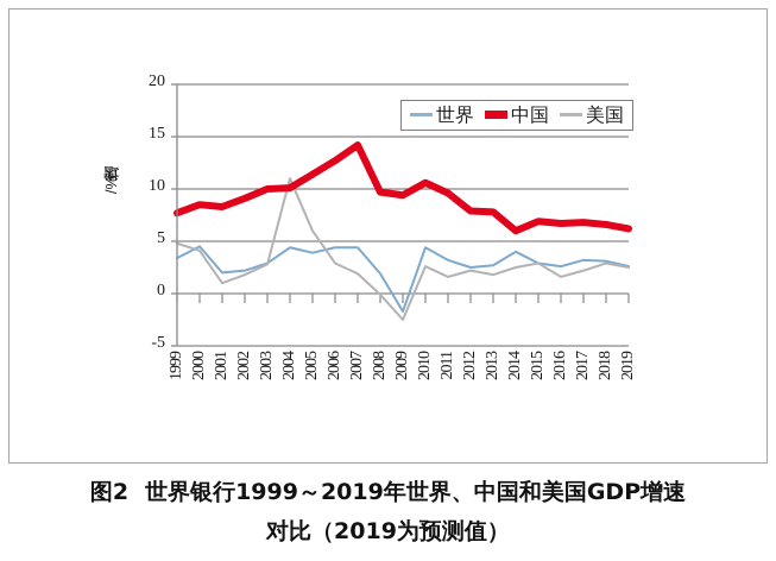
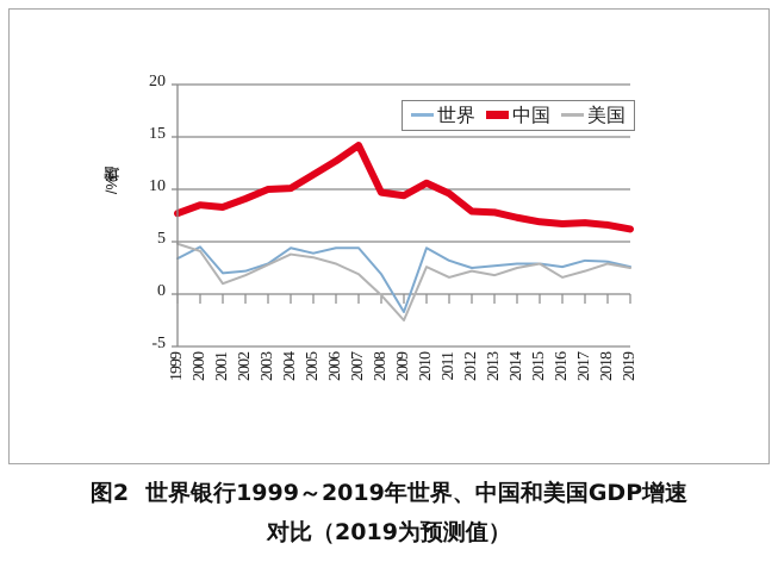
美国/2004: 11 -> 4
美国/2005: 6 -> 4
世界/2014: 4 -> 3
中国/2014: 6 -> 7
